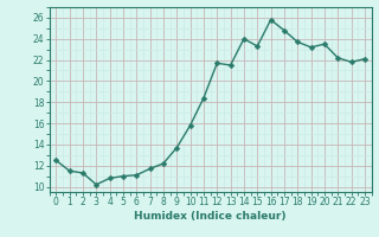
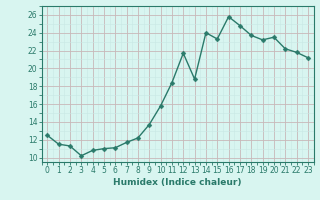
13: 21.5 -> 18.8
23: 22.1 -> 21.2
